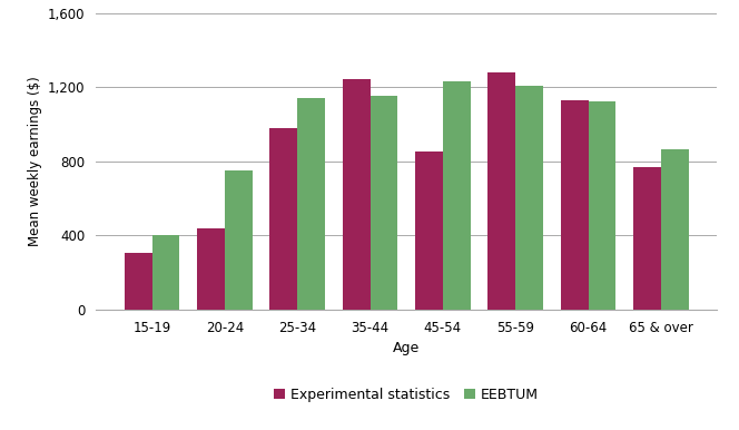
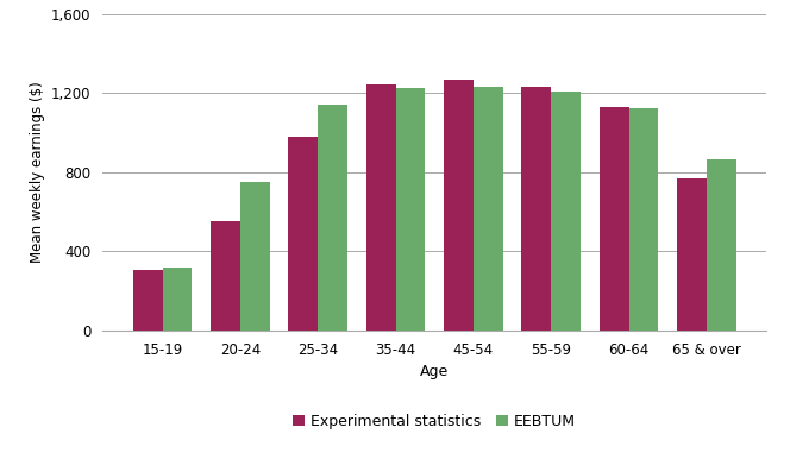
EEBTUM/15-19: 400 -> 320
Experimental statistics/20-24: 440 -> 560
EEBTUM/35-44: 1,150 -> 1,220
Experimental statistics/45-54: 850 -> 1,270
Experimental statistics/55-59: 1,280 -> 1,230
